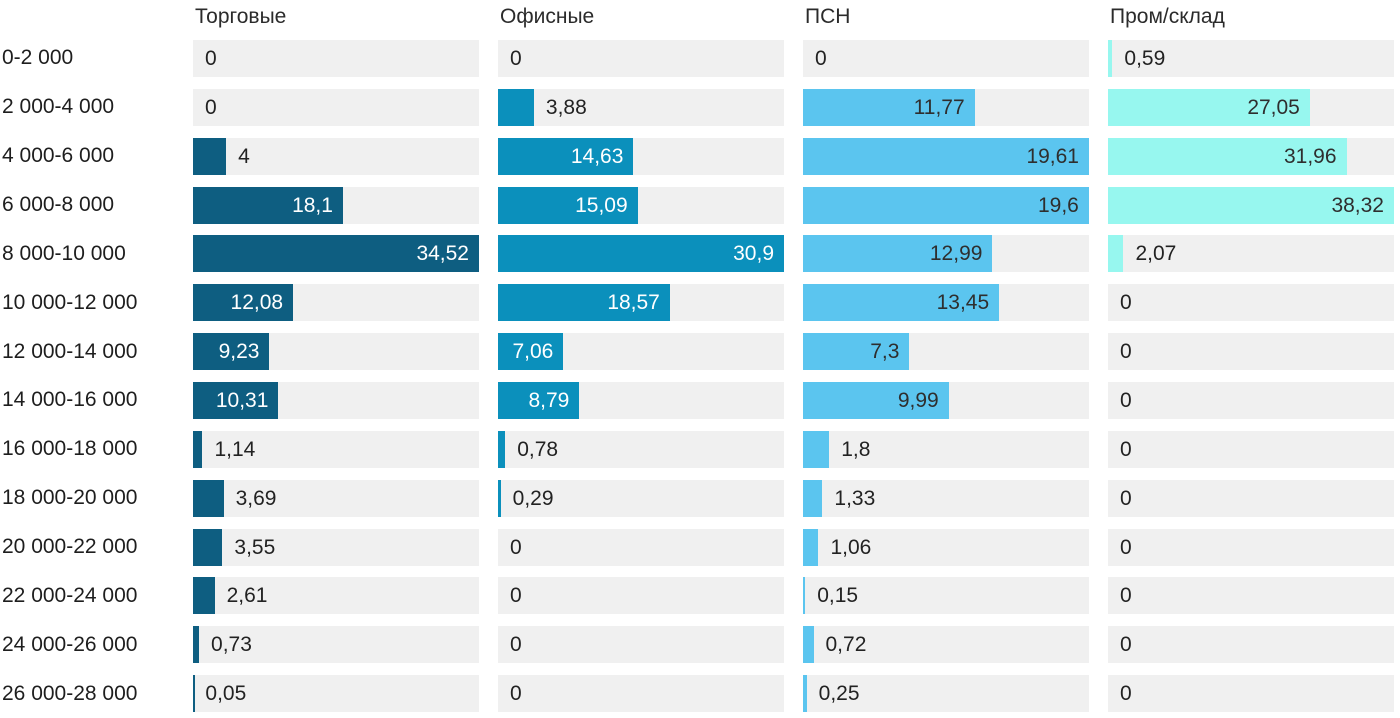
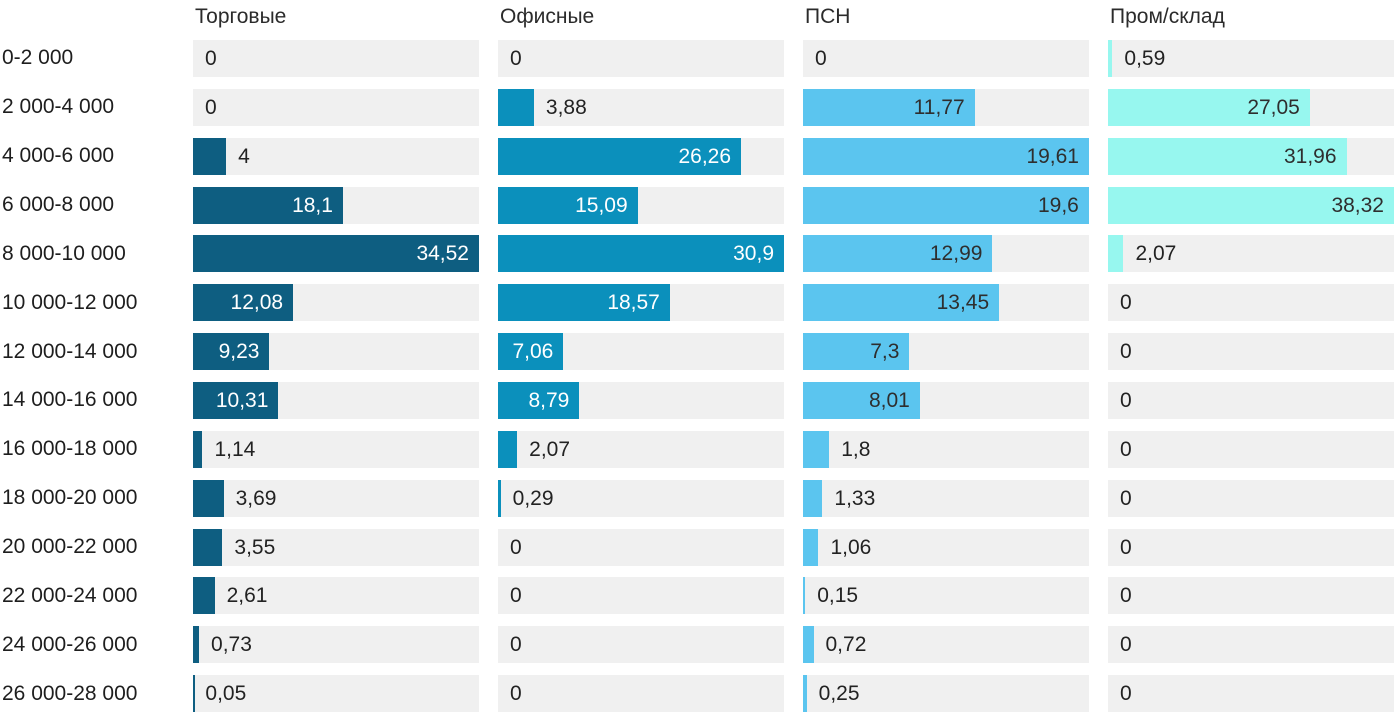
Офисные/4 000-6 000: 14,63 -> 26,26
ПСН/14 000-16 000: 9,99 -> 8,01
Офисные/16 000-18 000: 0,78 -> 2,07
